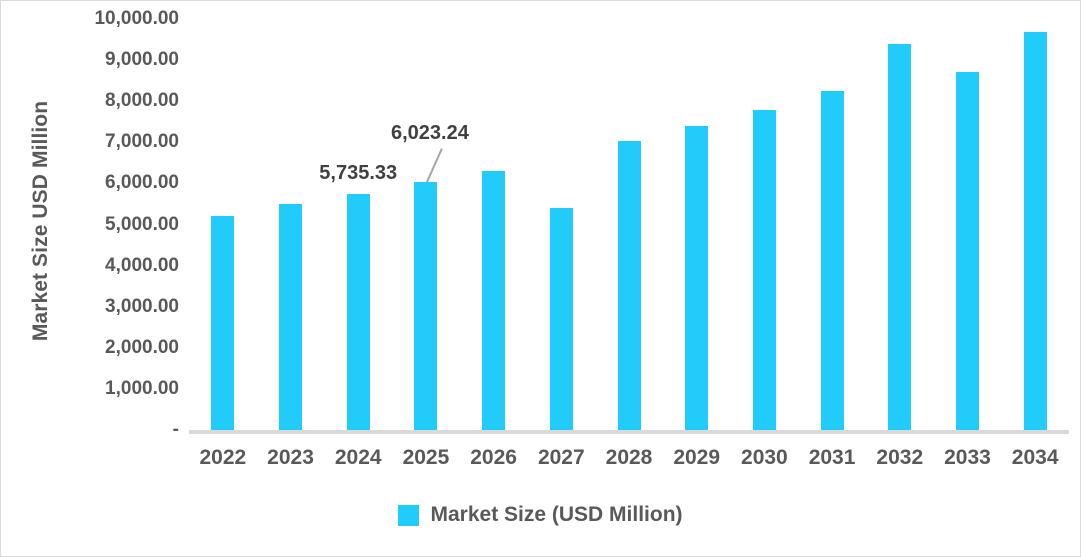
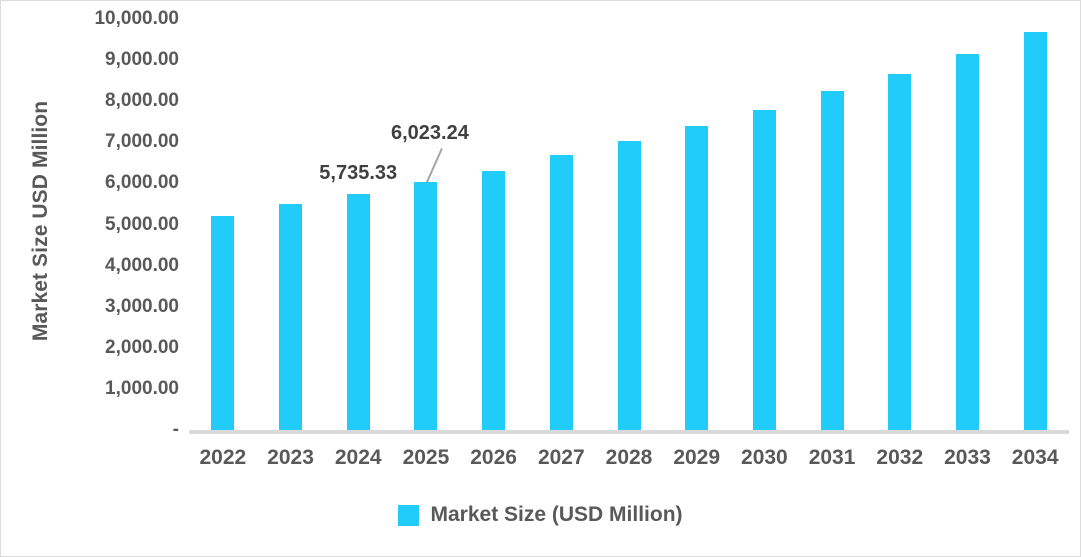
2027: 5400 -> 6700
2032: 9400 -> 8700
2033: 8700 -> 9100
